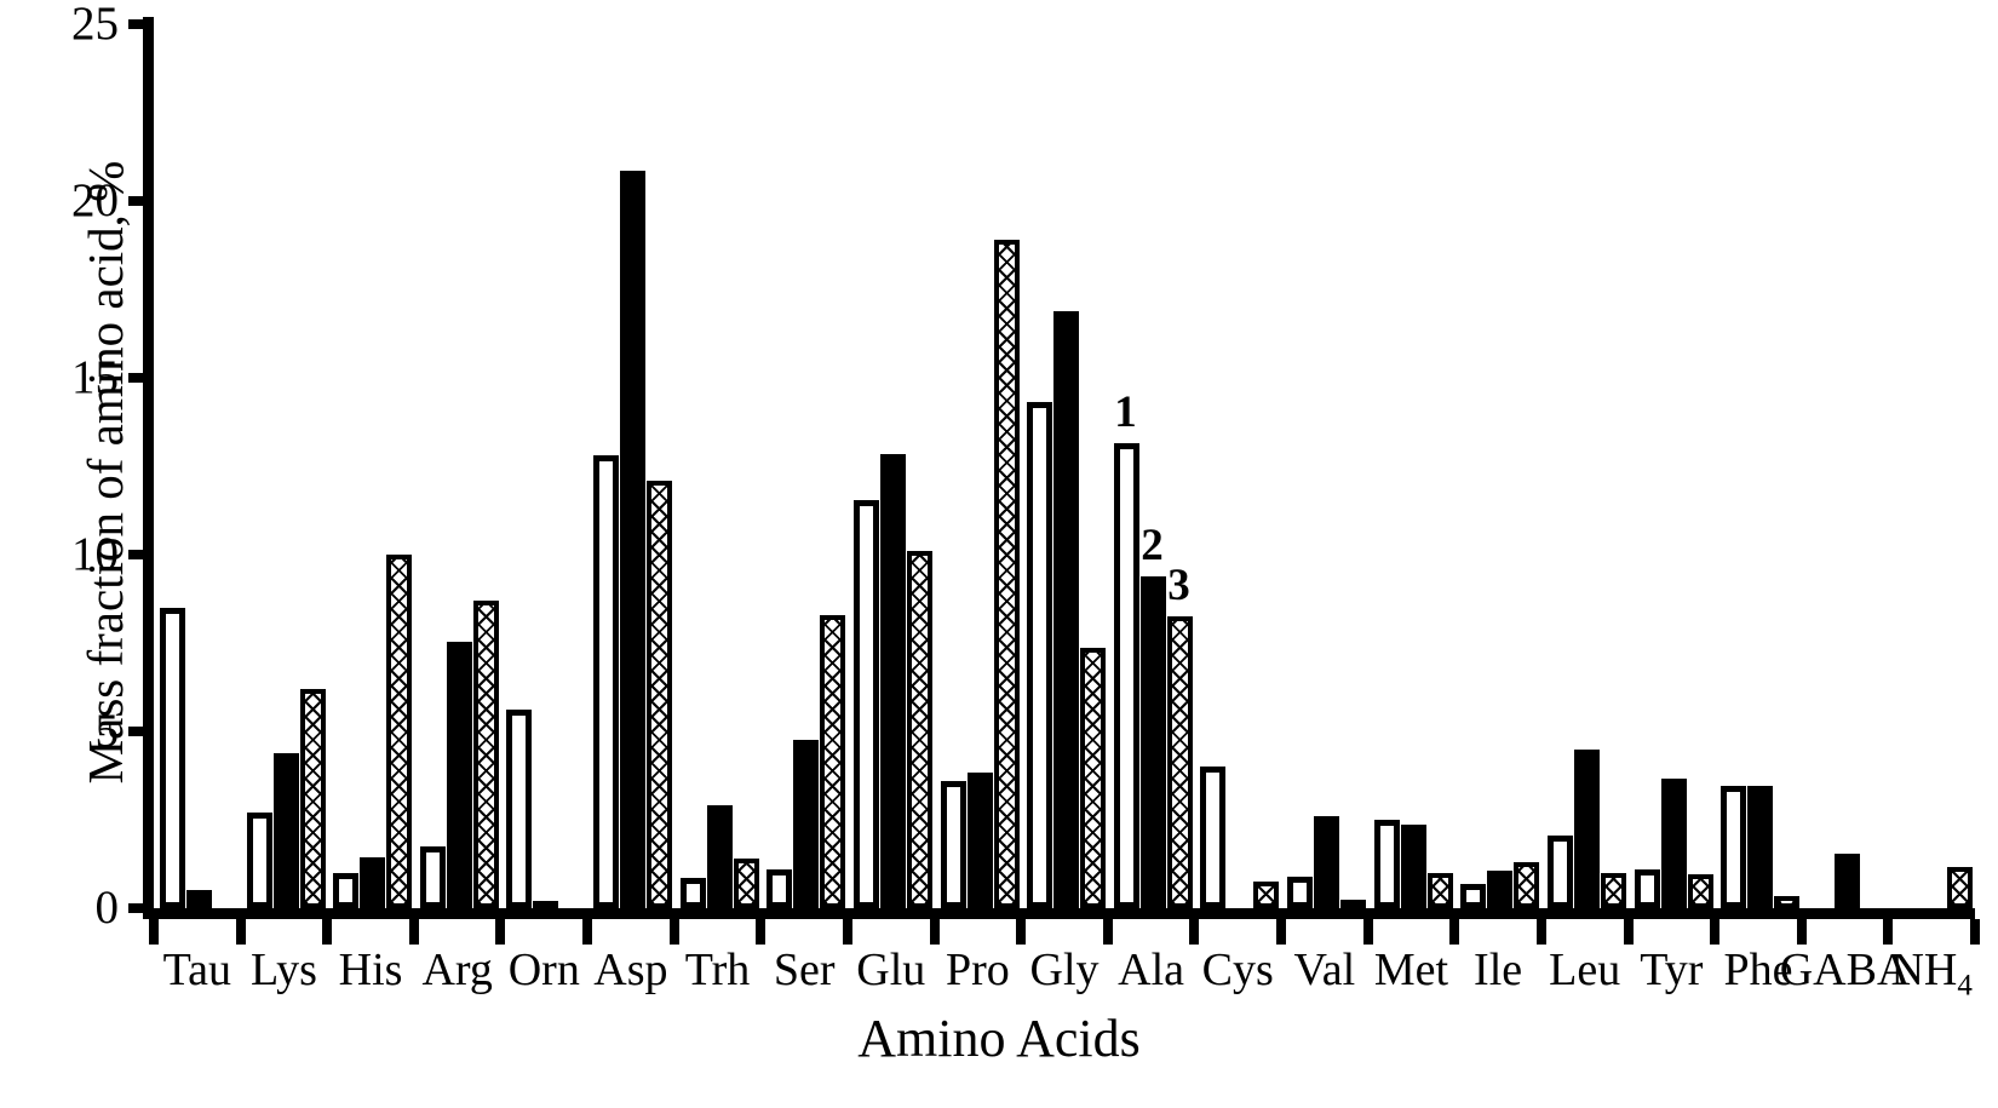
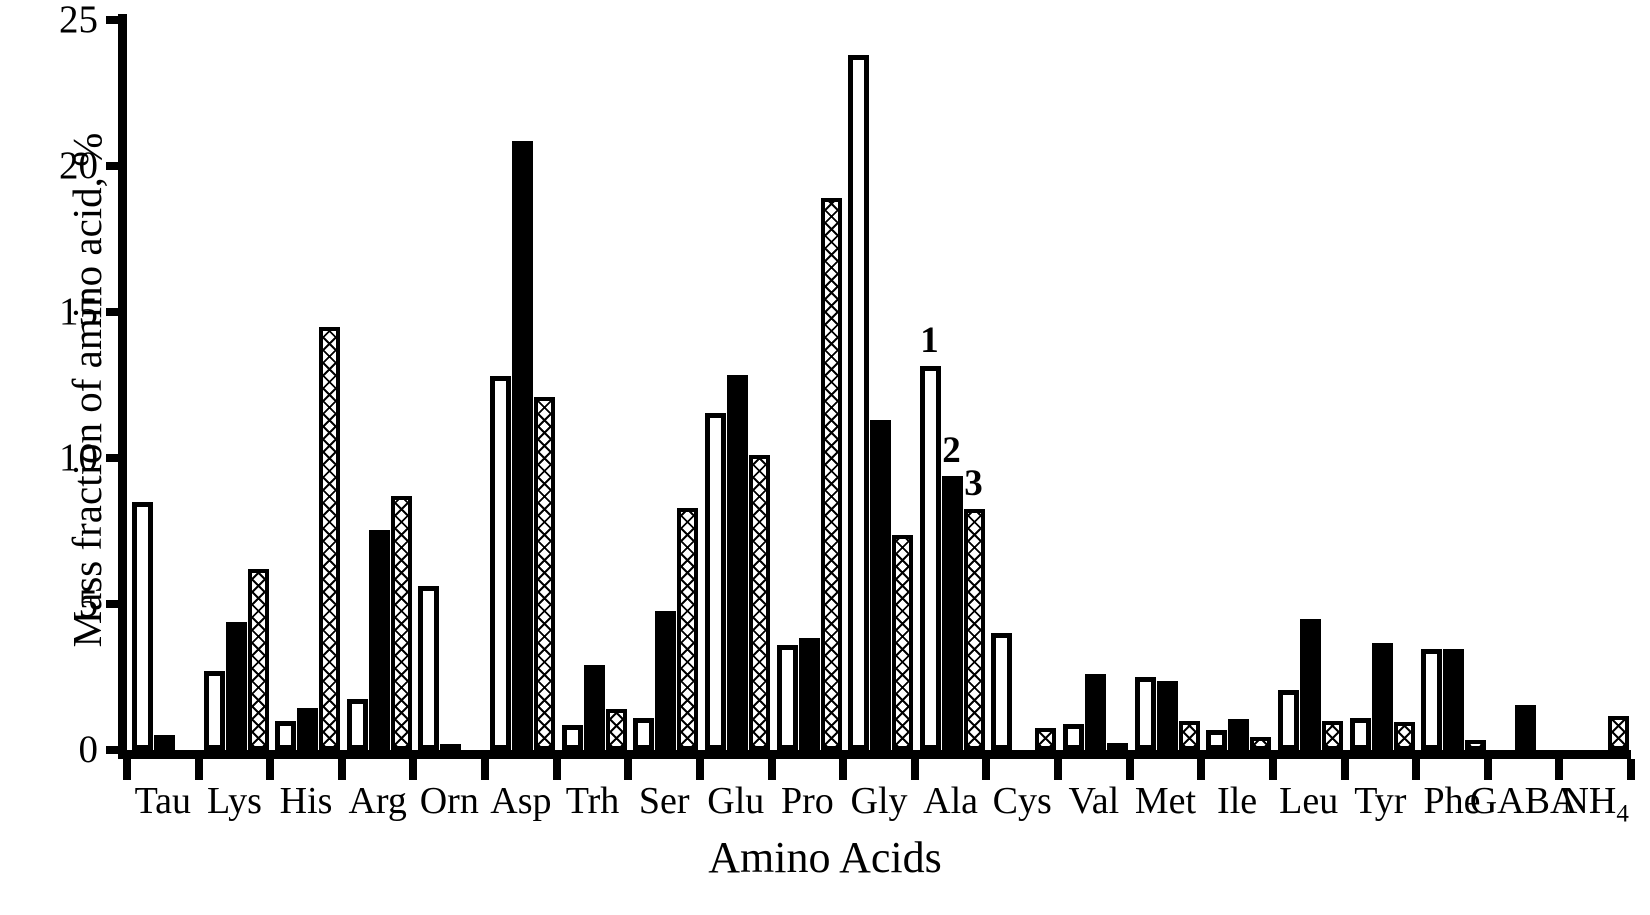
3/His: 10.0 -> 14.5
1/Gly: 14.3 -> 23.8
2/Gly: 16.9 -> 11.3
3/Ile: 1.3 -> 0.5
